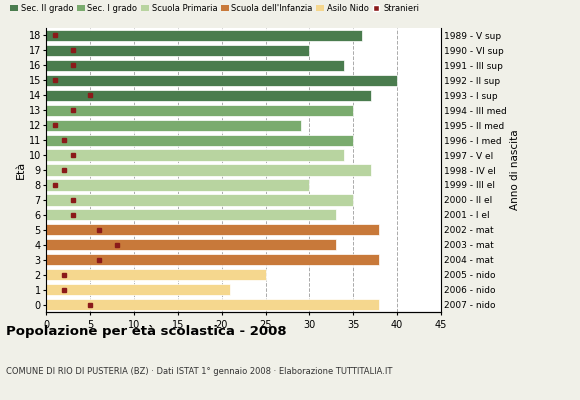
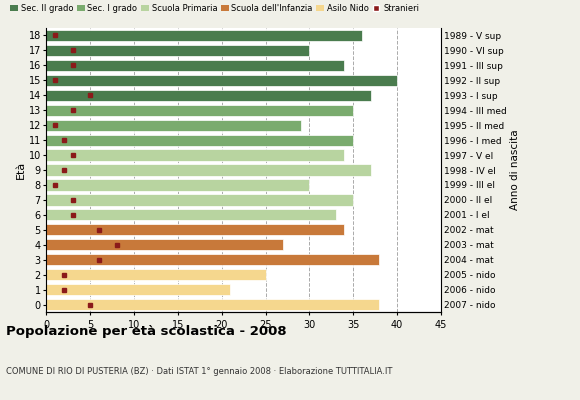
5: 38 -> 34
4: 33 -> 27
